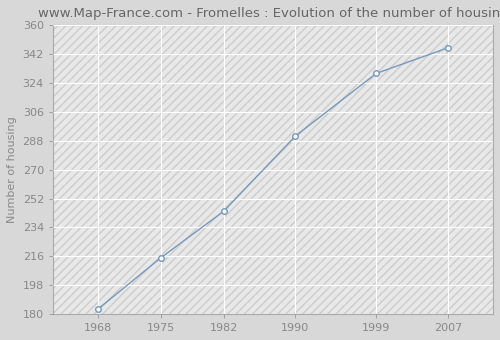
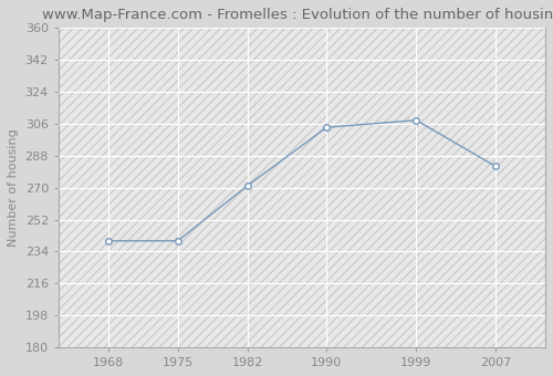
1968: 183 -> 240
1975: 215 -> 240
1982: 244 -> 271
1990: 291 -> 304
1999: 330 -> 308
2007: 346 -> 282
